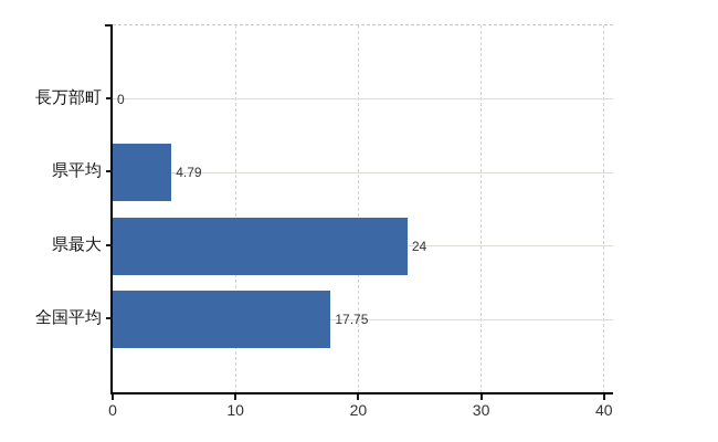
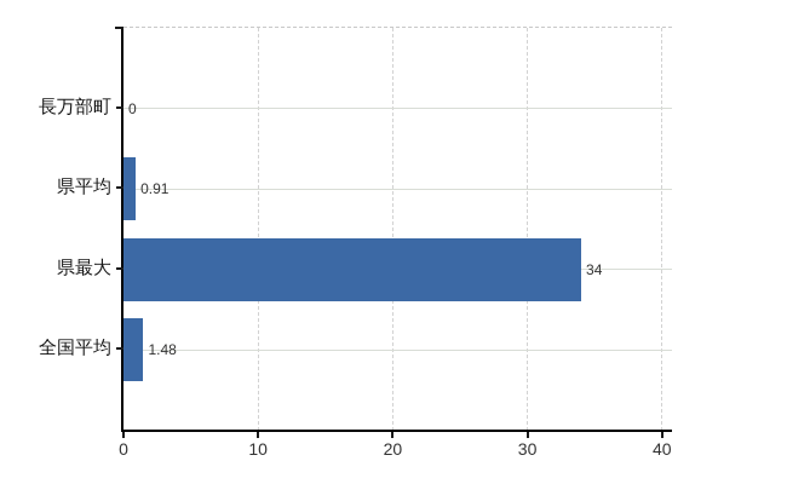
県平均: 4.79 -> 0.91
県最大: 24 -> 34
全国平均: 17.75 -> 1.48
